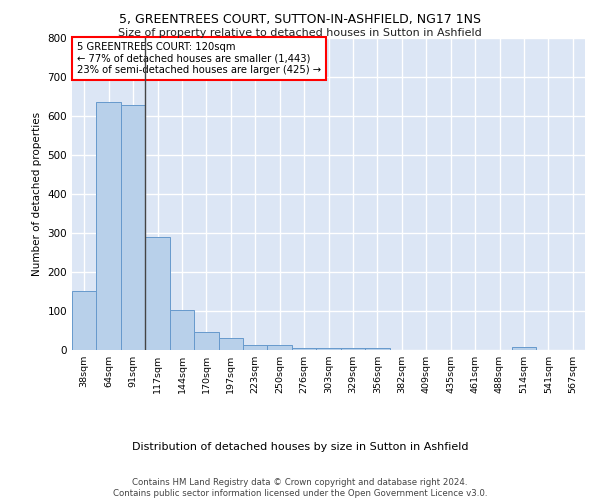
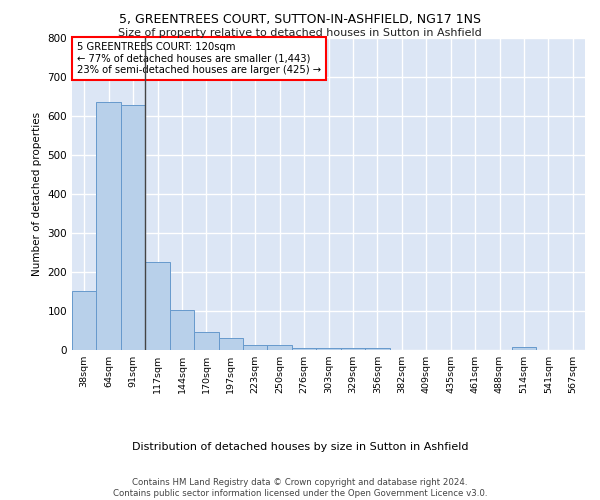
117sqm: 290 -> 225
